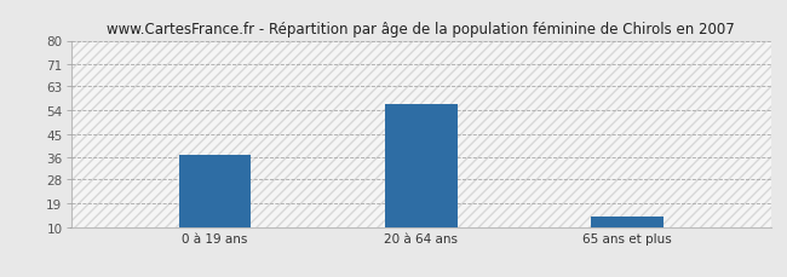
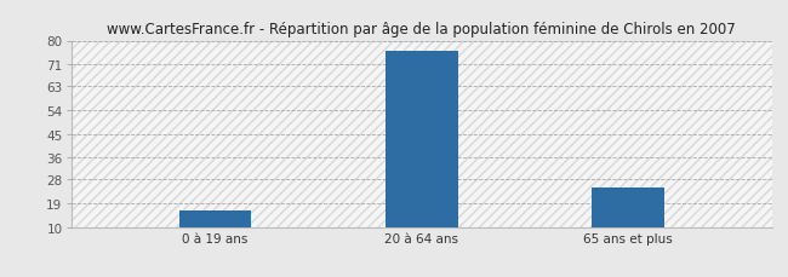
0 à 19 ans: 37 -> 16
20 à 64 ans: 56 -> 76
65 ans et plus: 14 -> 25
